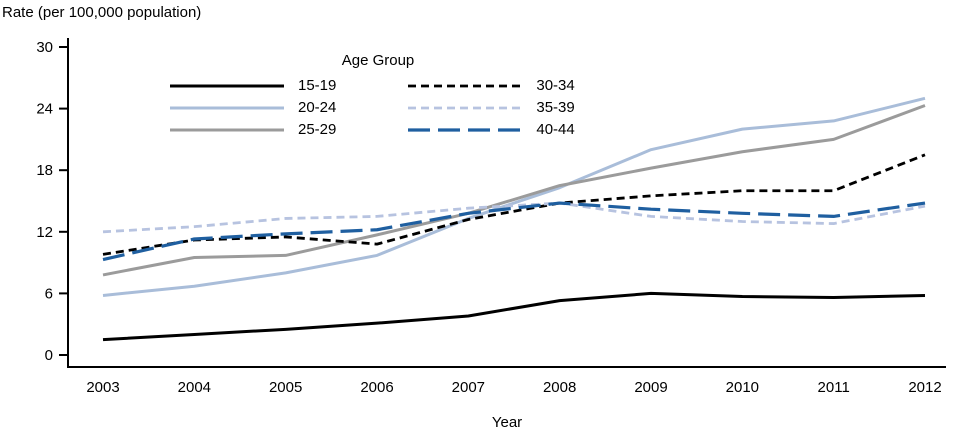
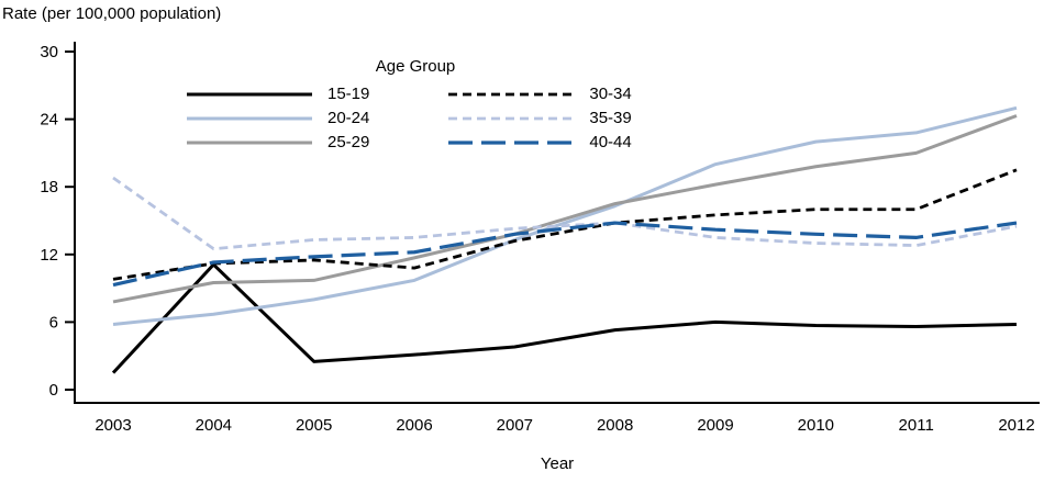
35-39/2003: 12.0 -> 18.8
15-19/2004: 2.0 -> 11.1
